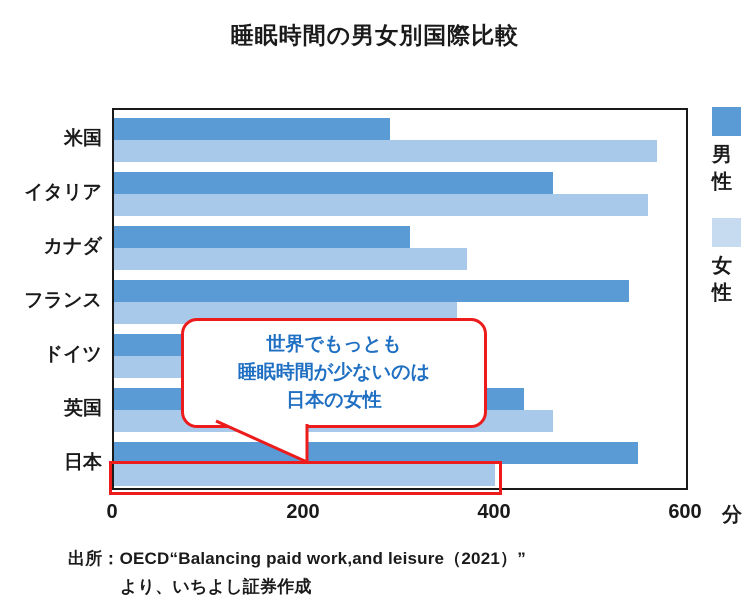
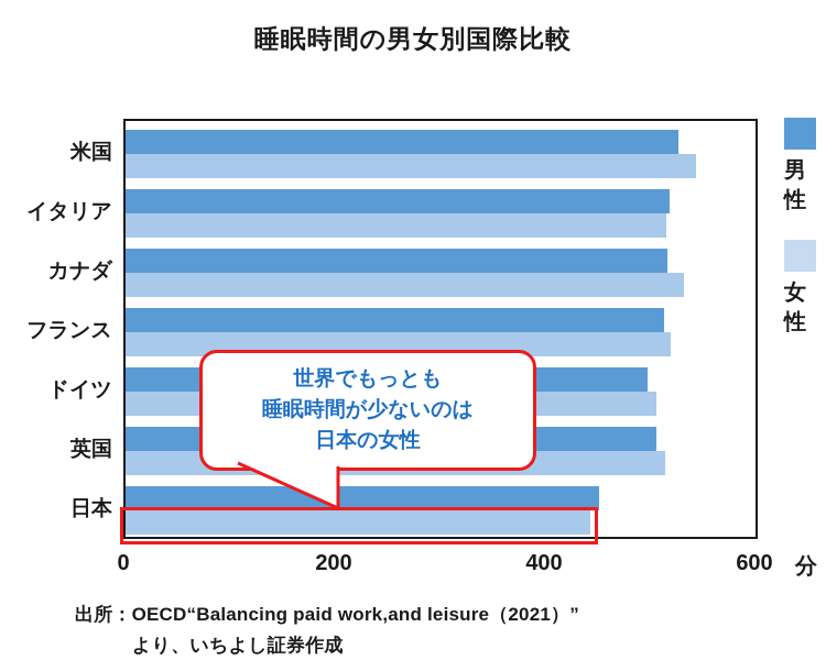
男性/米国: 290 -> 530
女性/米国: 570 -> 540
男性/イタリア: 460 -> 520
女性/イタリア: 560 -> 520
男性/カナダ: 310 -> 520
女性/カナダ: 370 -> 530
男性/フランス: 540 -> 510
女性/フランス: 360 -> 520
男性/ドイツ: 270 -> 500
女性/ドイツ: 380 -> 510
男性/英国: 430 -> 510
女性/英国: 460 -> 510
男性/日本: 550 -> 450
女性/日本: 400 -> 440
